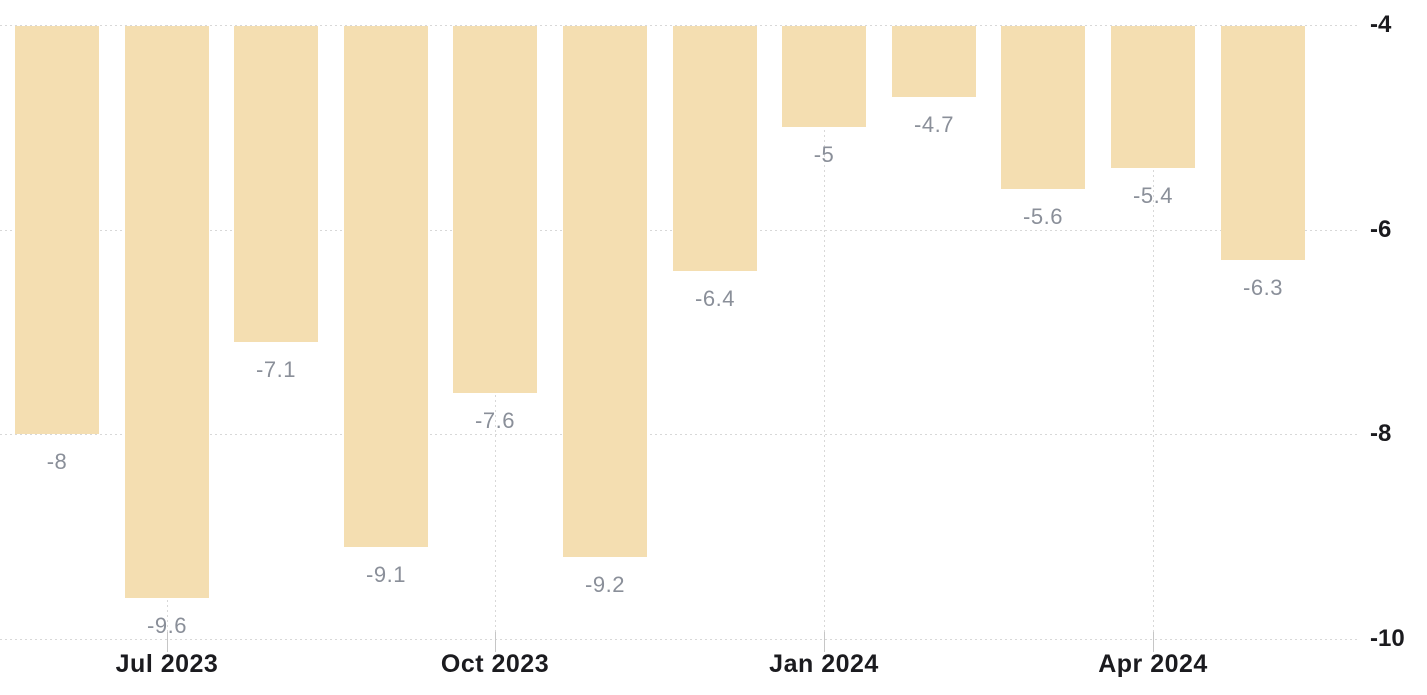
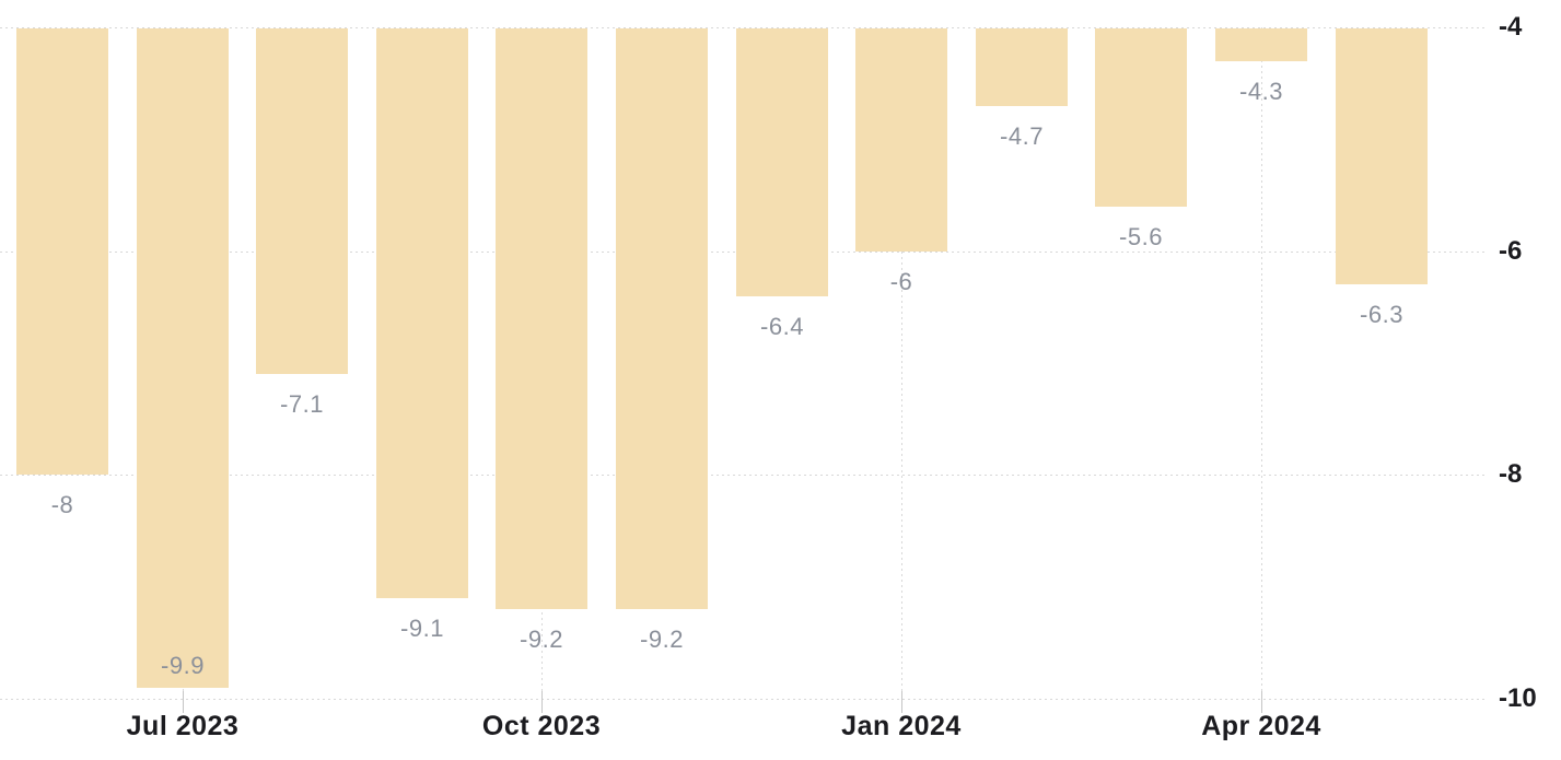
Jul 2023: -9.6 -> -9.9
Oct 2023: -7.6 -> -9.2
Jan 2024: -5 -> -6
Apr 2024: -5.4 -> -4.3
